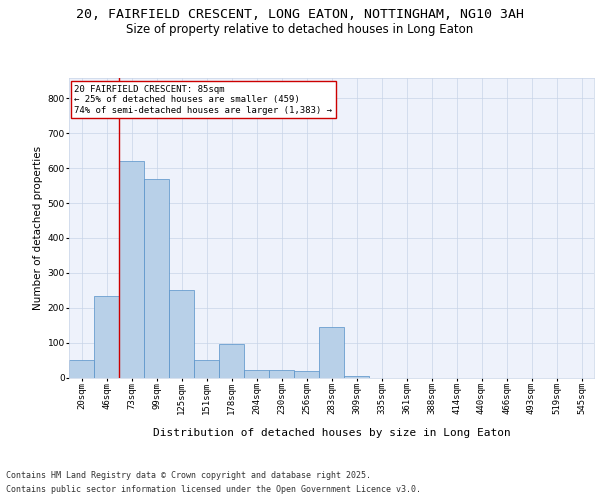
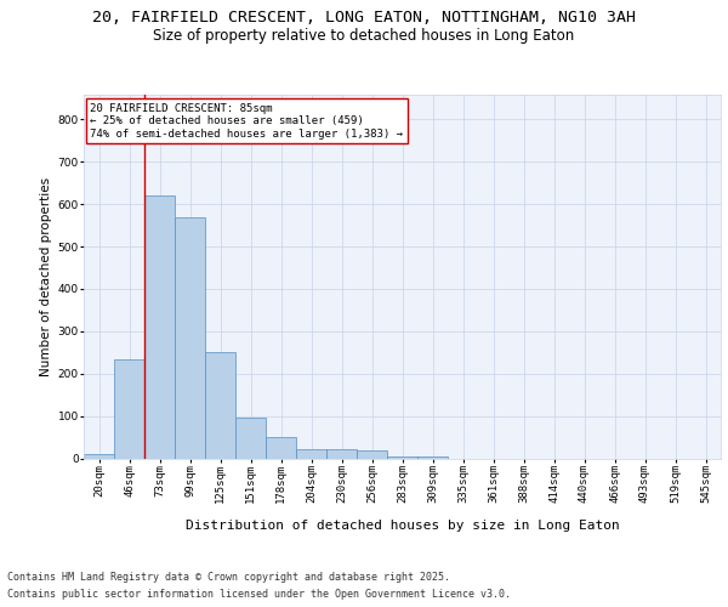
20sqm: 50 -> 10
151sqm: 50 -> 97
178sqm: 95 -> 50
283sqm: 145 -> 5
